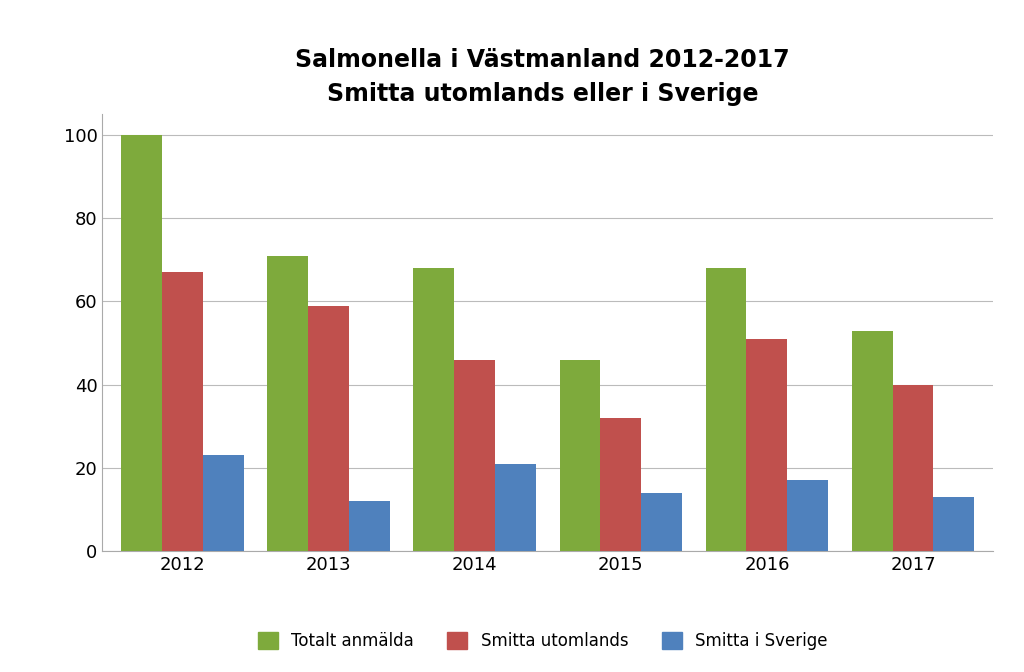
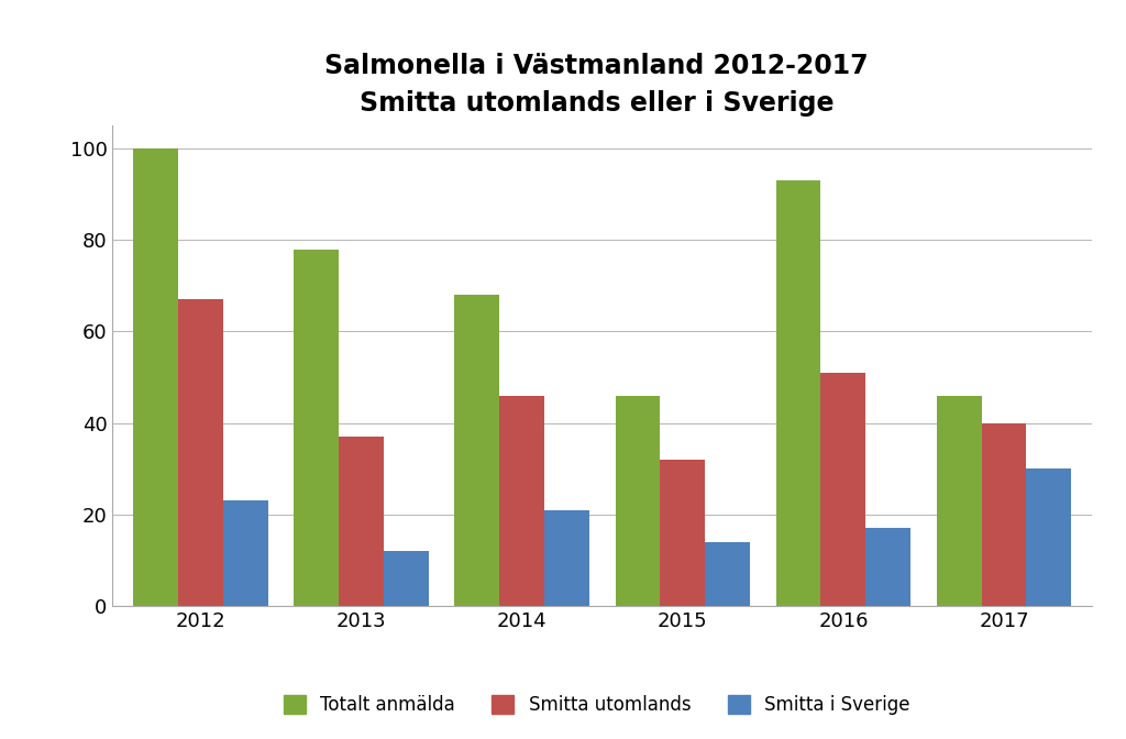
Totalt anmälda/2013: 71 -> 78
Smitta utomlands/2013: 59 -> 37
Totalt anmälda/2016: 68 -> 93
Totalt anmälda/2017: 53 -> 46
Smitta i Sverige/2017: 13 -> 30
